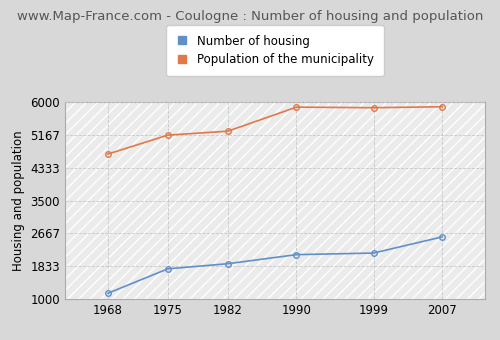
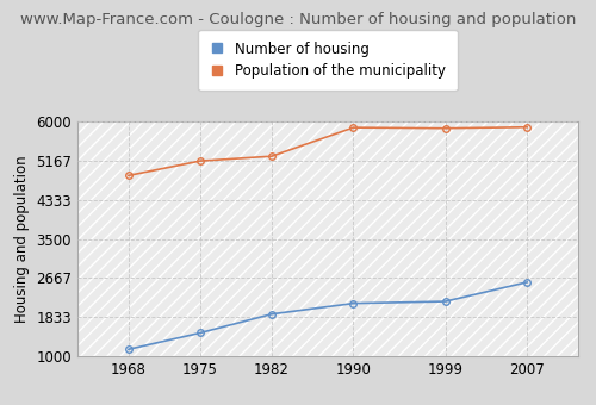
Population of the municipality/1968: 4680 -> 4850
Number of housing/1975: 1770 -> 1500
